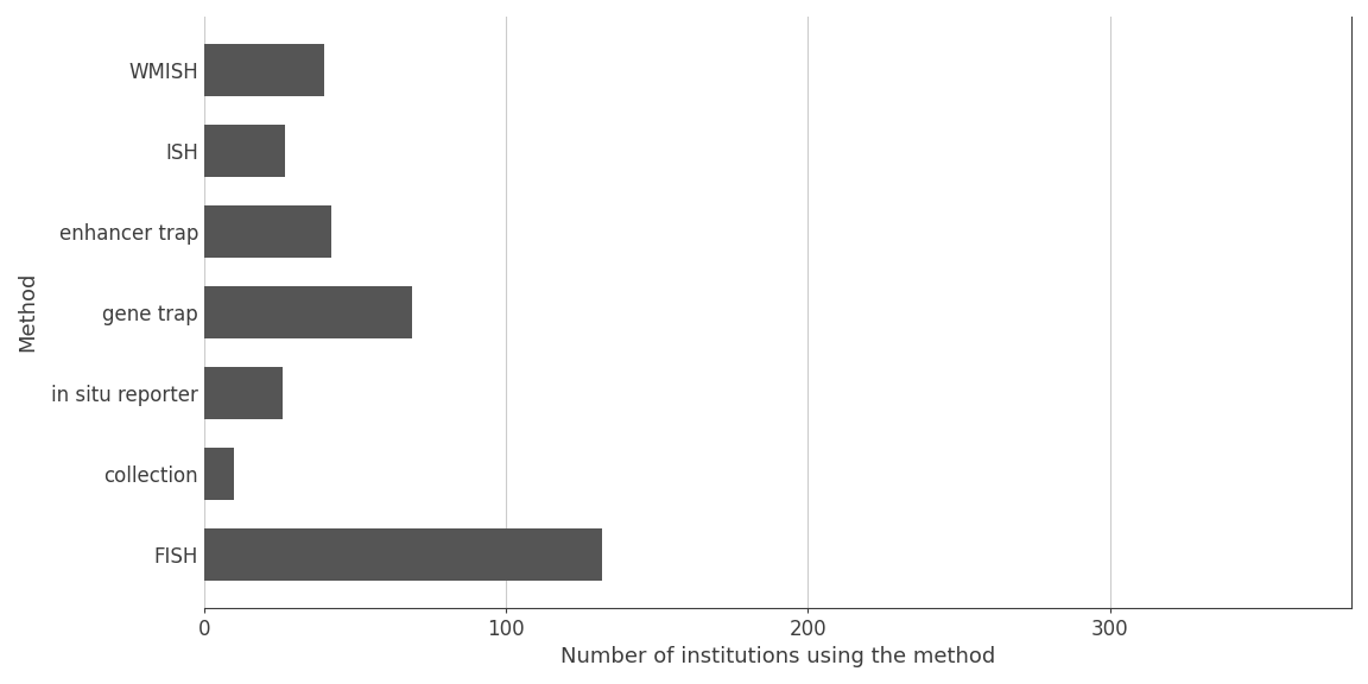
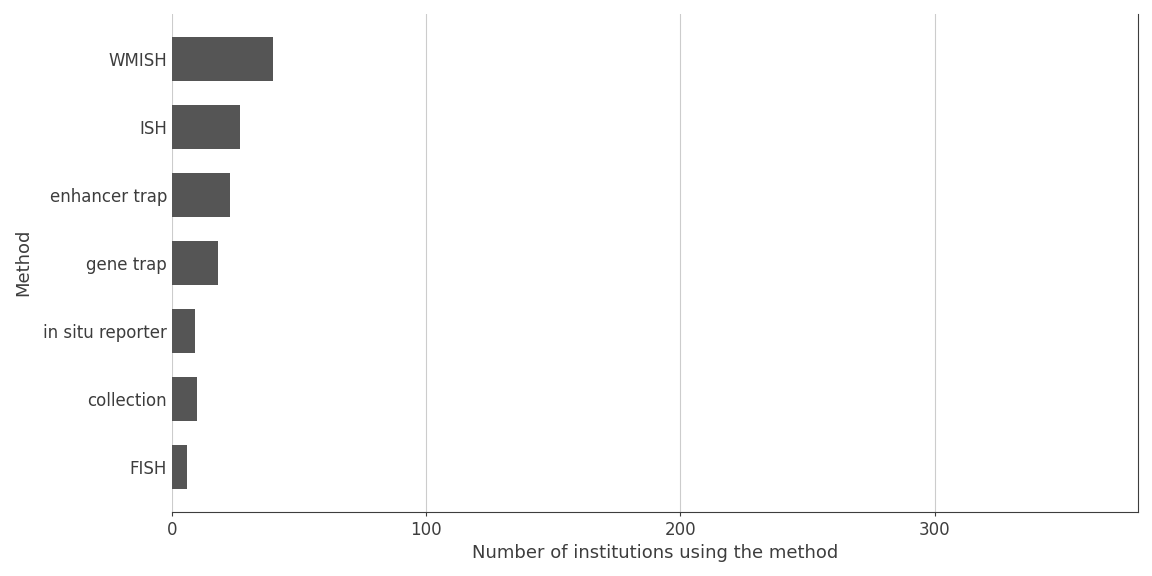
enhancer trap: 42 -> 23
gene trap: 69 -> 18
in situ reporter: 26 -> 9
FISH: 132 -> 6
